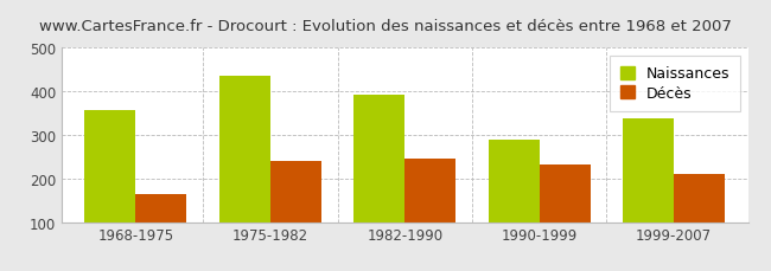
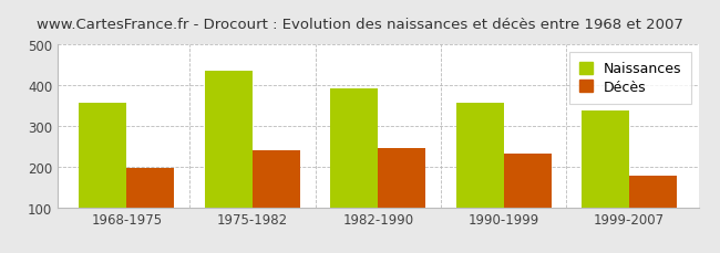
Décès/1968-1975: 165 -> 196
Naissances/1990-1999: 290 -> 358
Décès/1999-2007: 210 -> 179
